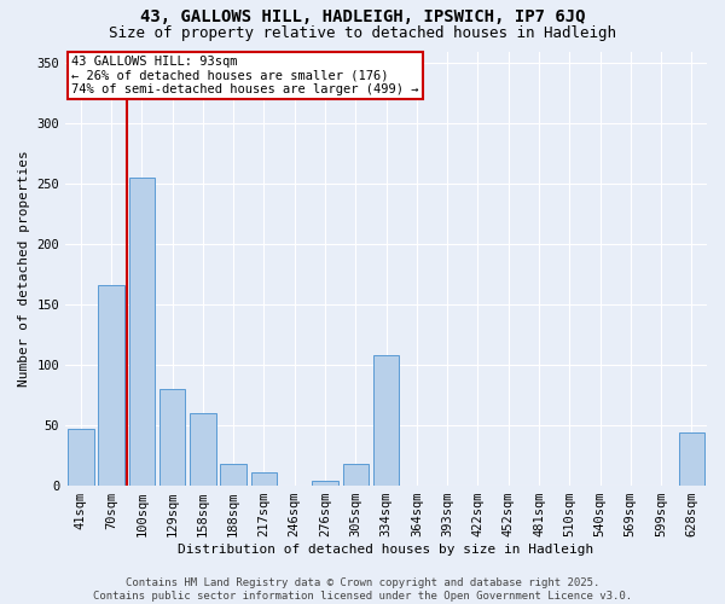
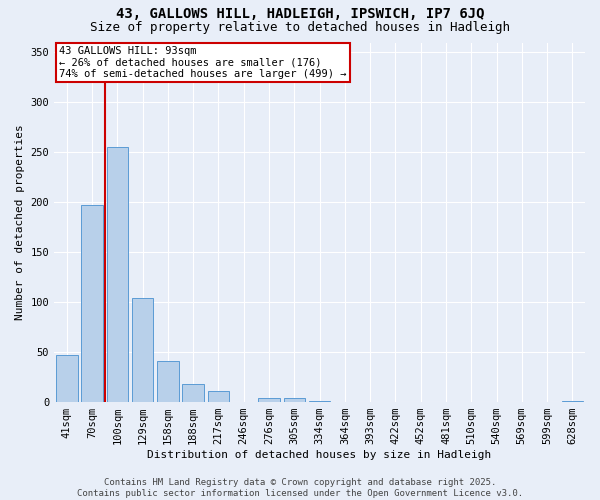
70sqm: 166 -> 197
129sqm: 80 -> 104
158sqm: 60 -> 41
305sqm: 18 -> 4
334sqm: 108 -> 1
628sqm: 44 -> 1
